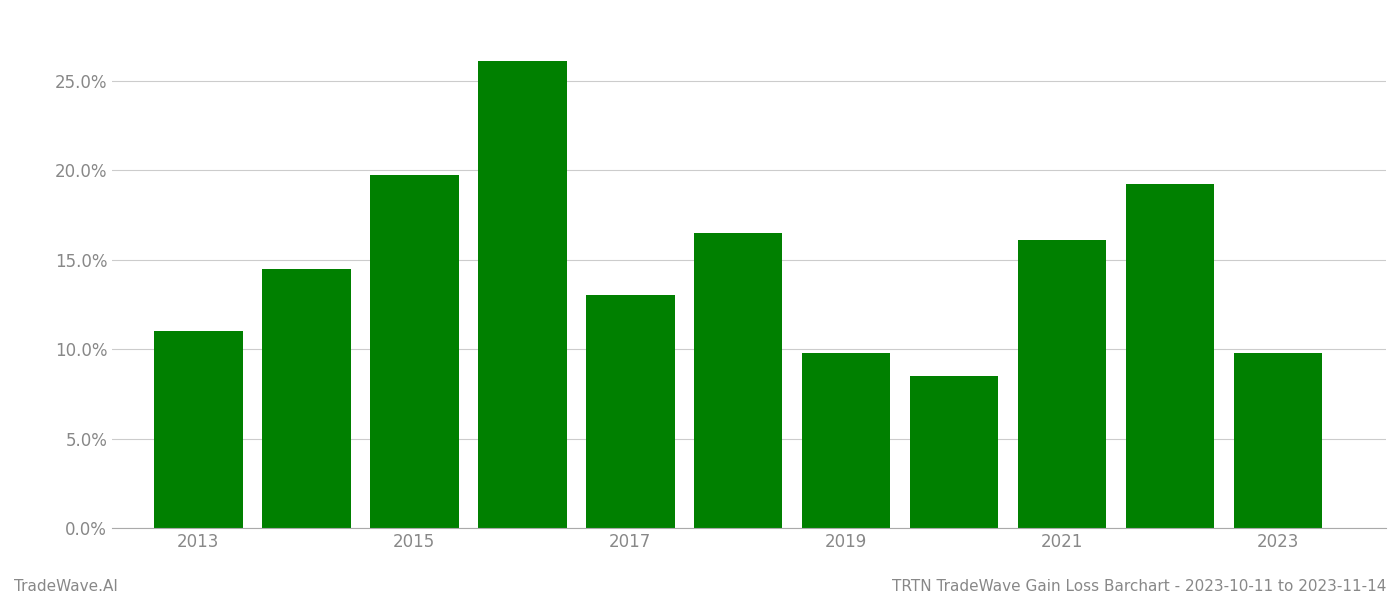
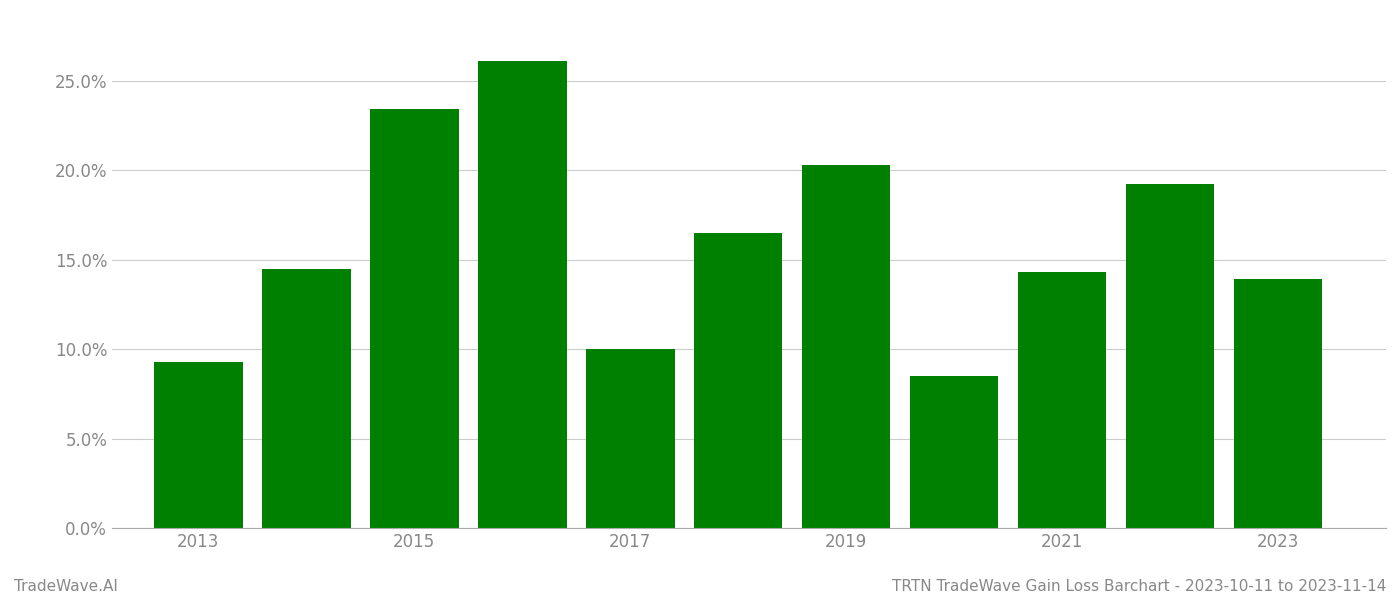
2013: 11.0% -> 9.3%
2015: 19.7% -> 23.4%
2017: 13.0% -> 10.0%
2019: 9.8% -> 20.3%
2021: 16.1% -> 14.3%
2023: 9.8% -> 13.9%
